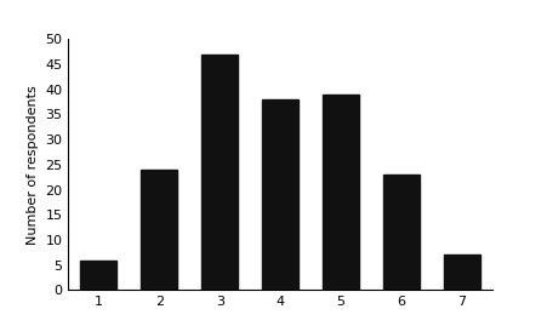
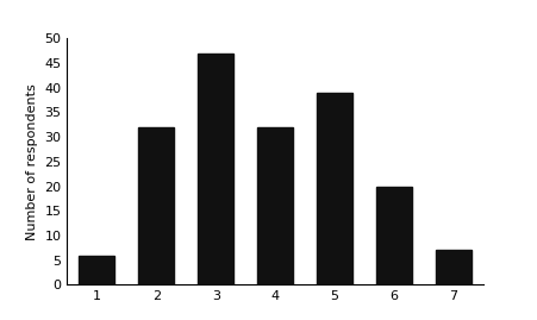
2: 24 -> 32
4: 38 -> 32
6: 23 -> 20
